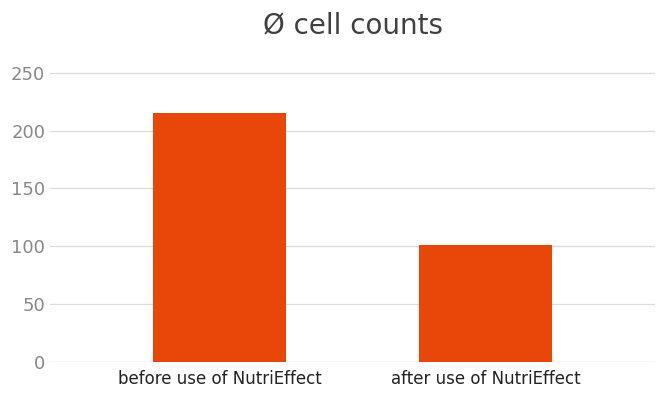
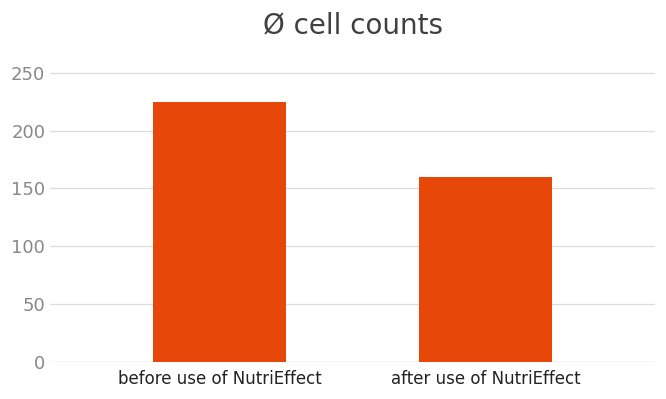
before use of NutriEffect: 215 -> 225
after use of NutriEffect: 101 -> 160
